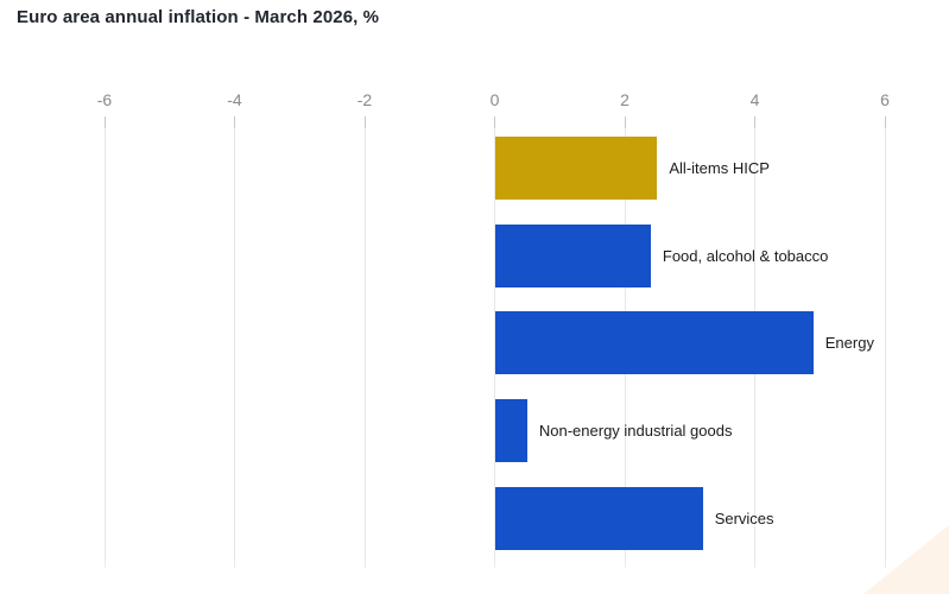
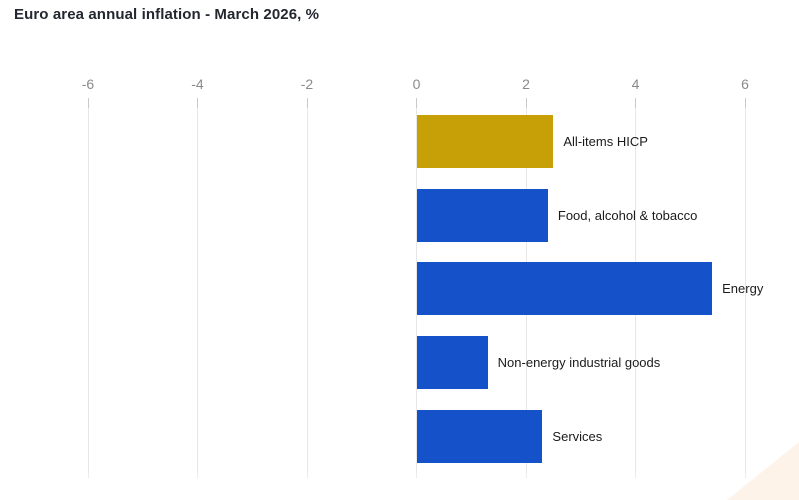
Energy: 4.9 -> 5.4
Non-energy industrial goods: 0.5 -> 1.3
Services: 3.2 -> 2.3
